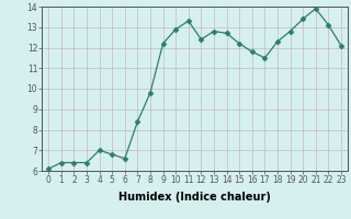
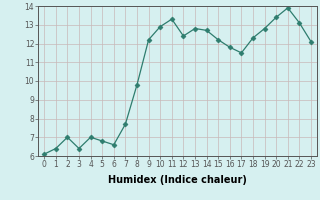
2: 6.4 -> 7.0
7: 8.4 -> 7.7
